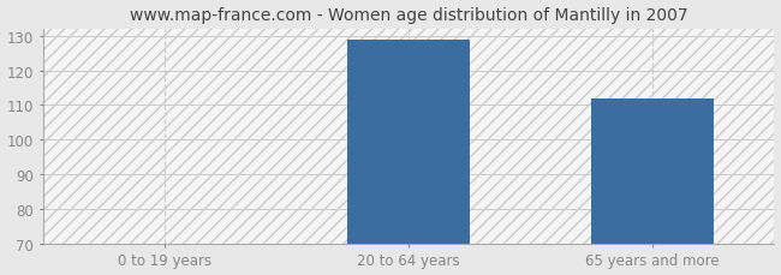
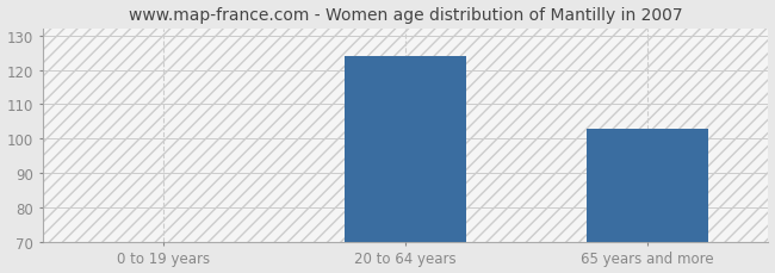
20 to 64 years: 129 -> 124
65 years and more: 112 -> 103
